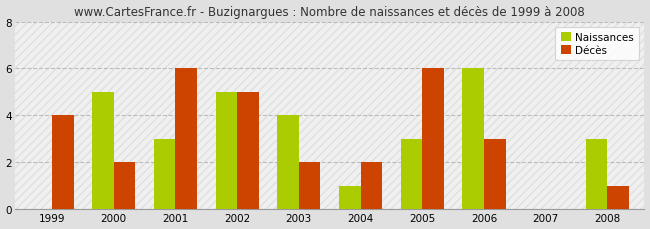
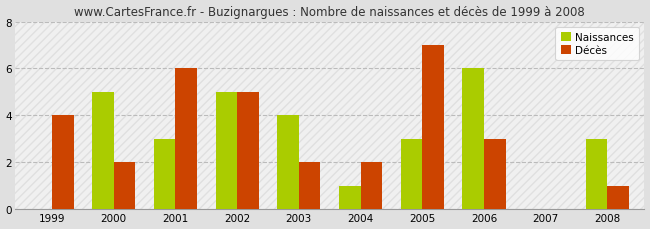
Décès/2005: 6 -> 7
